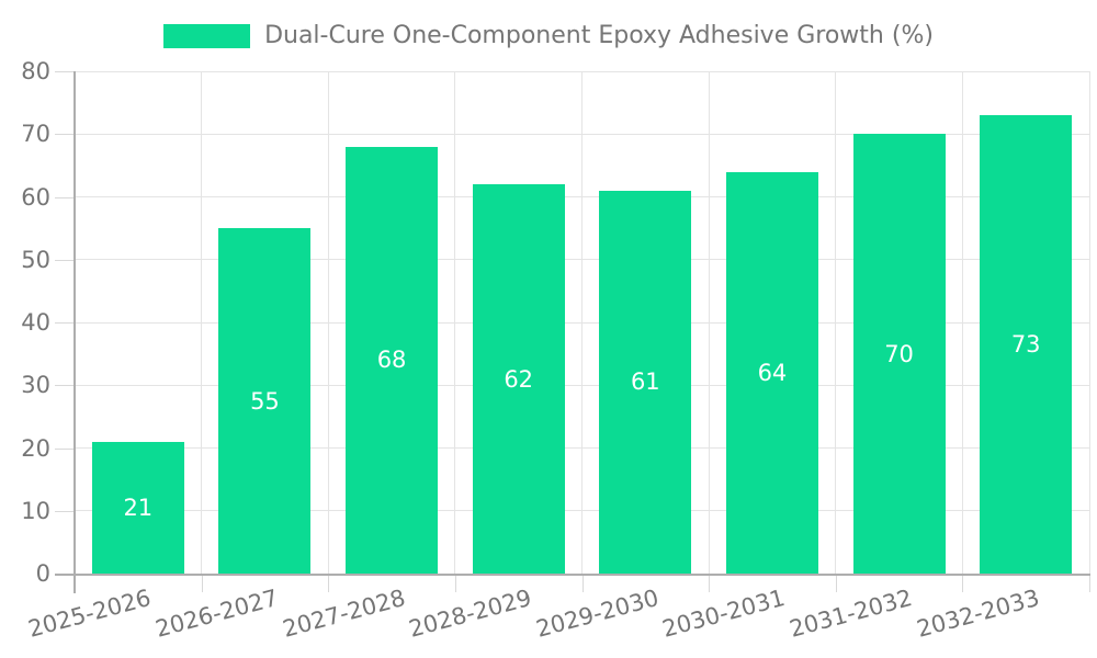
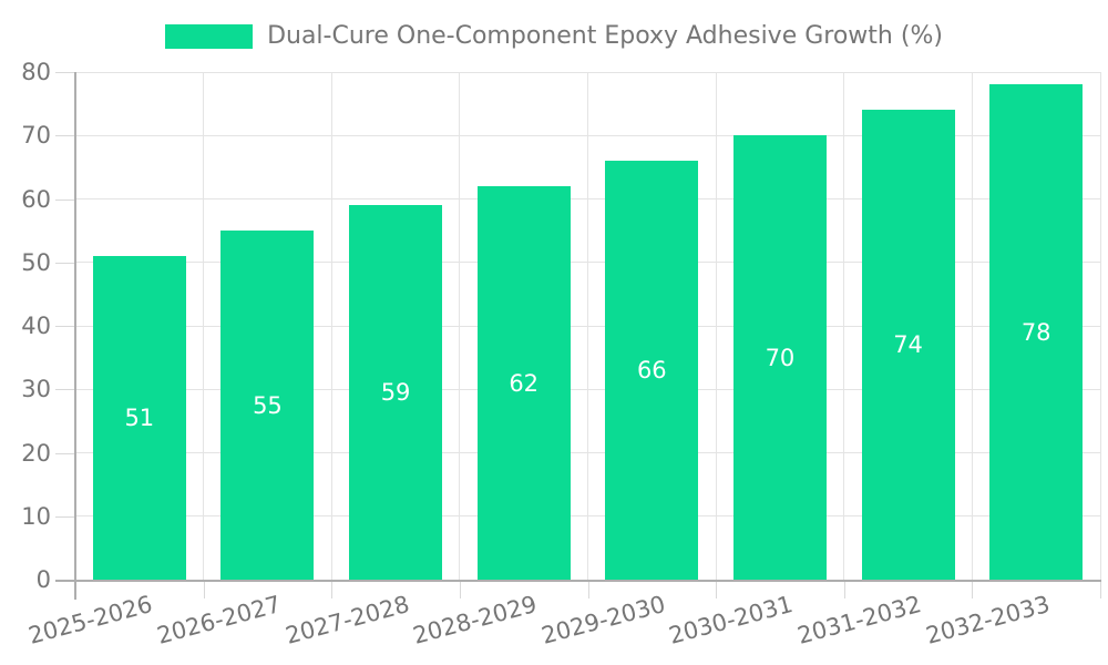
2025-2026: 21 -> 51
2027-2028: 68 -> 59
2029-2030: 61 -> 66
2030-2031: 64 -> 70
2031-2032: 70 -> 74
2032-2033: 73 -> 78
